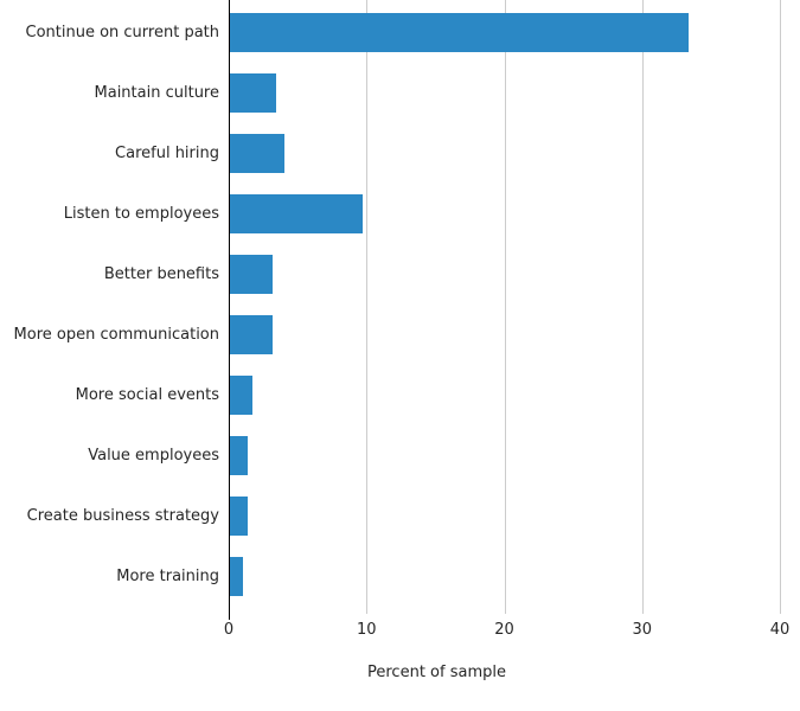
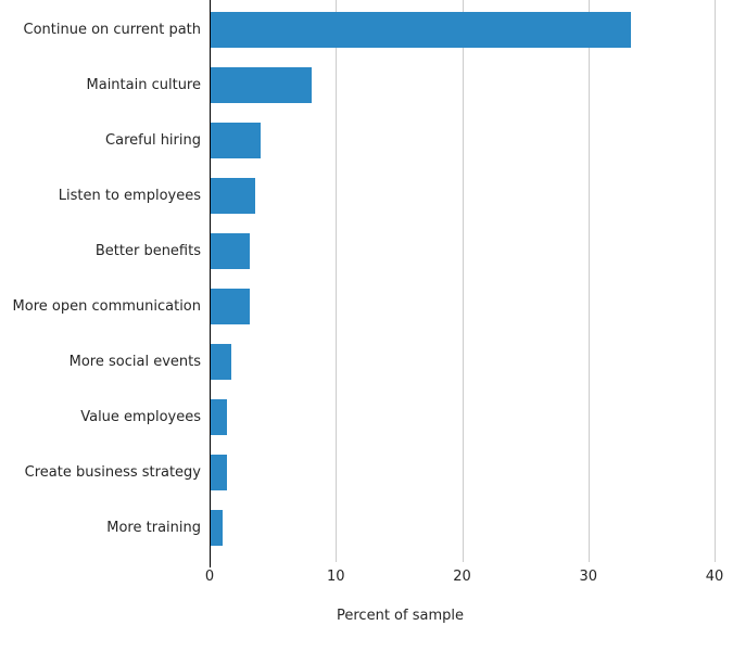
Maintain culture: 3.4 -> 8.1
Listen to employees: 9.7 -> 3.6
